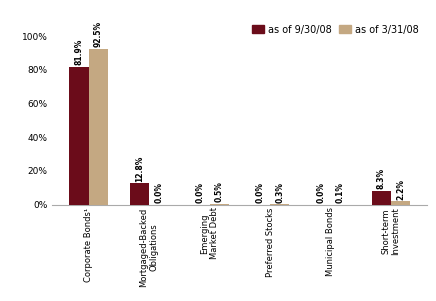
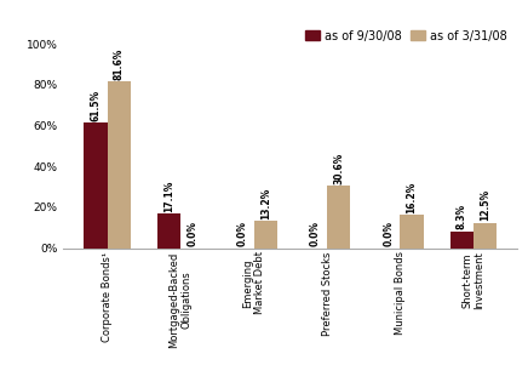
as of 9/30/08/Corporate Bonds¹: 81.9% -> 61.5%
as of 3/31/08/Corporate Bonds¹: 92.5% -> 81.6%
as of 9/30/08/Mortgaged-Backed Obligations: 12.8% -> 17.1%
as of 3/31/08/Emerging Market Debt: 0.5% -> 13.2%
as of 3/31/08/Preferred Stocks: 0.3% -> 30.6%
as of 3/31/08/Municipal Bonds: 0.1% -> 16.2%
as of 3/31/08/Short-term Investment: 2.2% -> 12.5%
